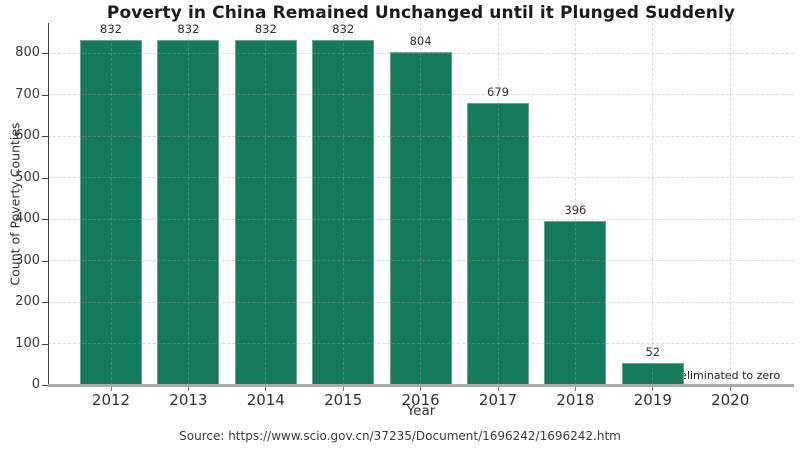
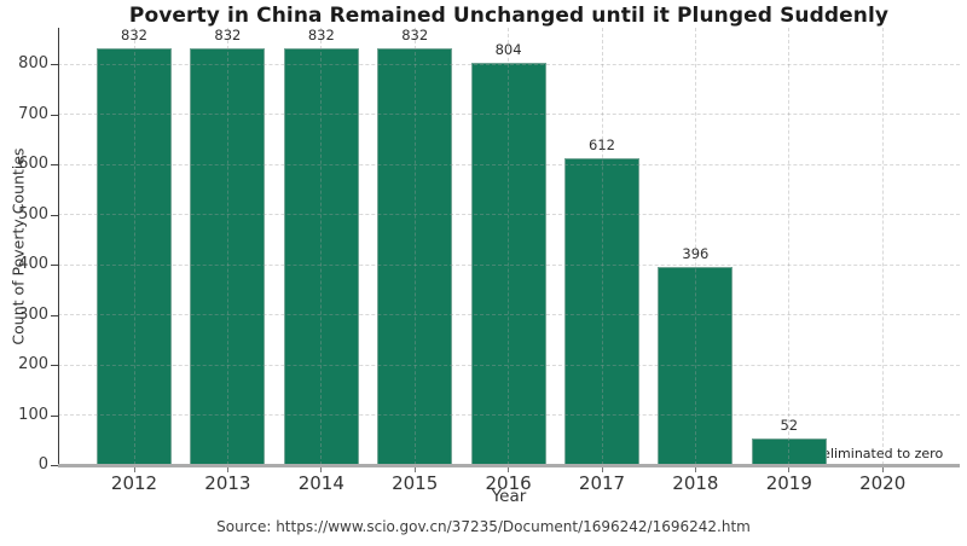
2017: 679 -> 612
